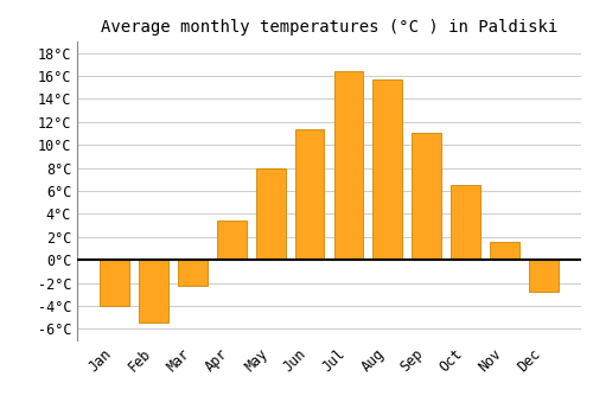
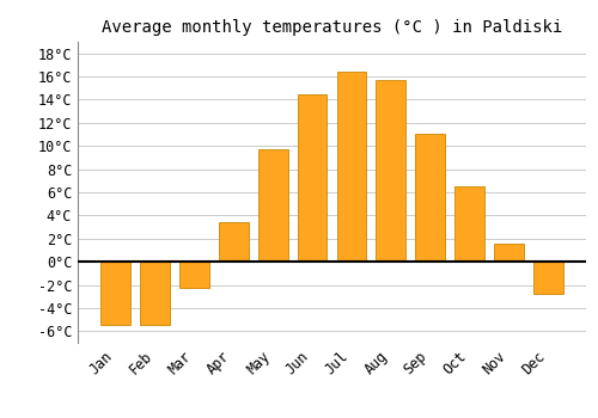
Jan: -4.0°C -> -5.5°C
May: 8.0°C -> 9.7°C
Jun: 11.4°C -> 14.5°C
